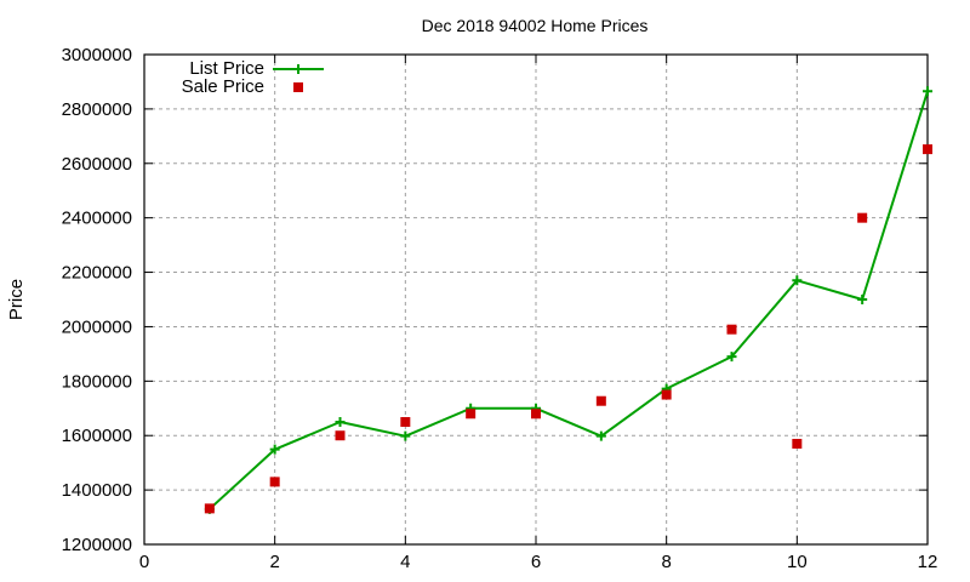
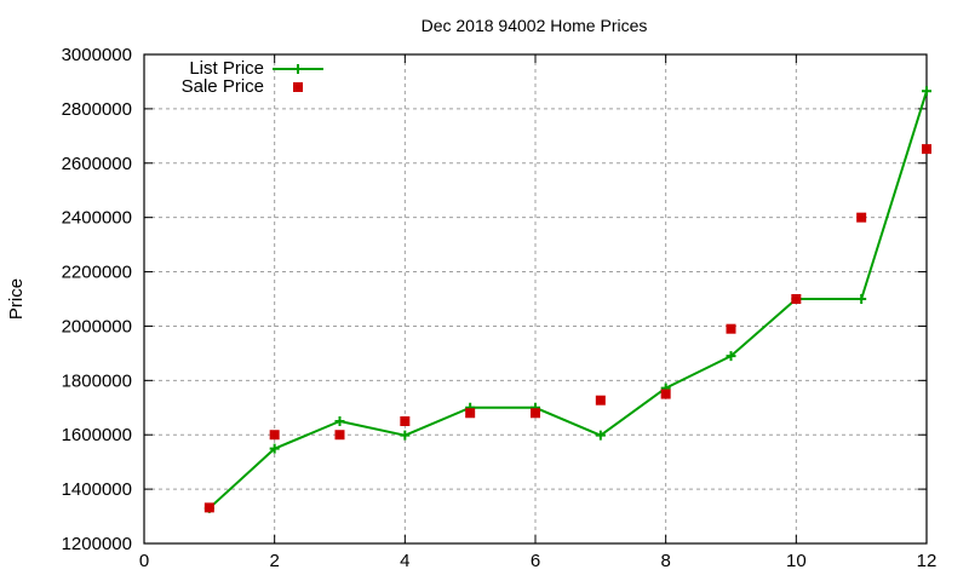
Sale Price/2: 1430000 -> 1600000
List Price/10: 2170000 -> 2100000
Sale Price/10: 1570000 -> 2100000
